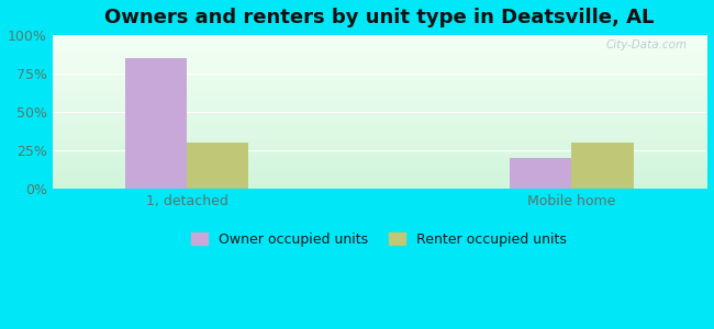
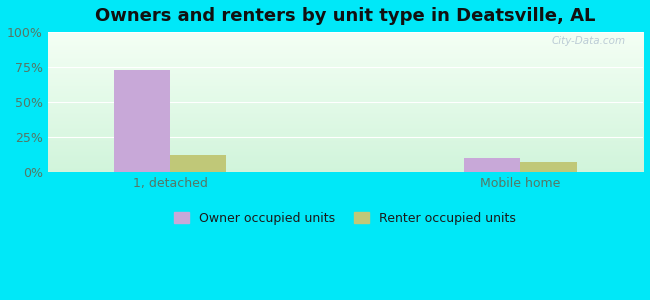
Owner occupied units/1, detached: 85% -> 73%
Renter occupied units/1, detached: 30% -> 12%
Owner occupied units/Mobile home: 20% -> 10%
Renter occupied units/Mobile home: 30% -> 7%
